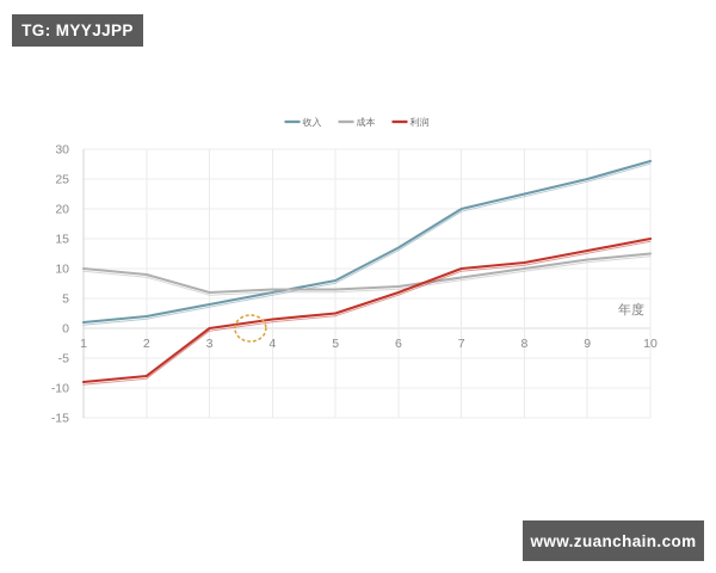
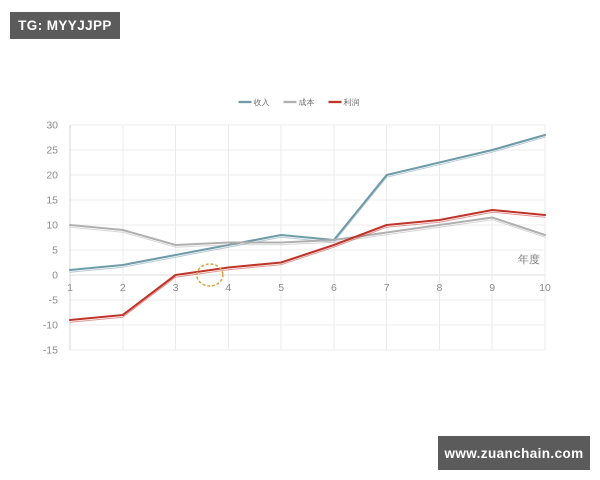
收入/6: 14 -> 7
成本/10: 12 -> 8
利润/10: 15 -> 12
